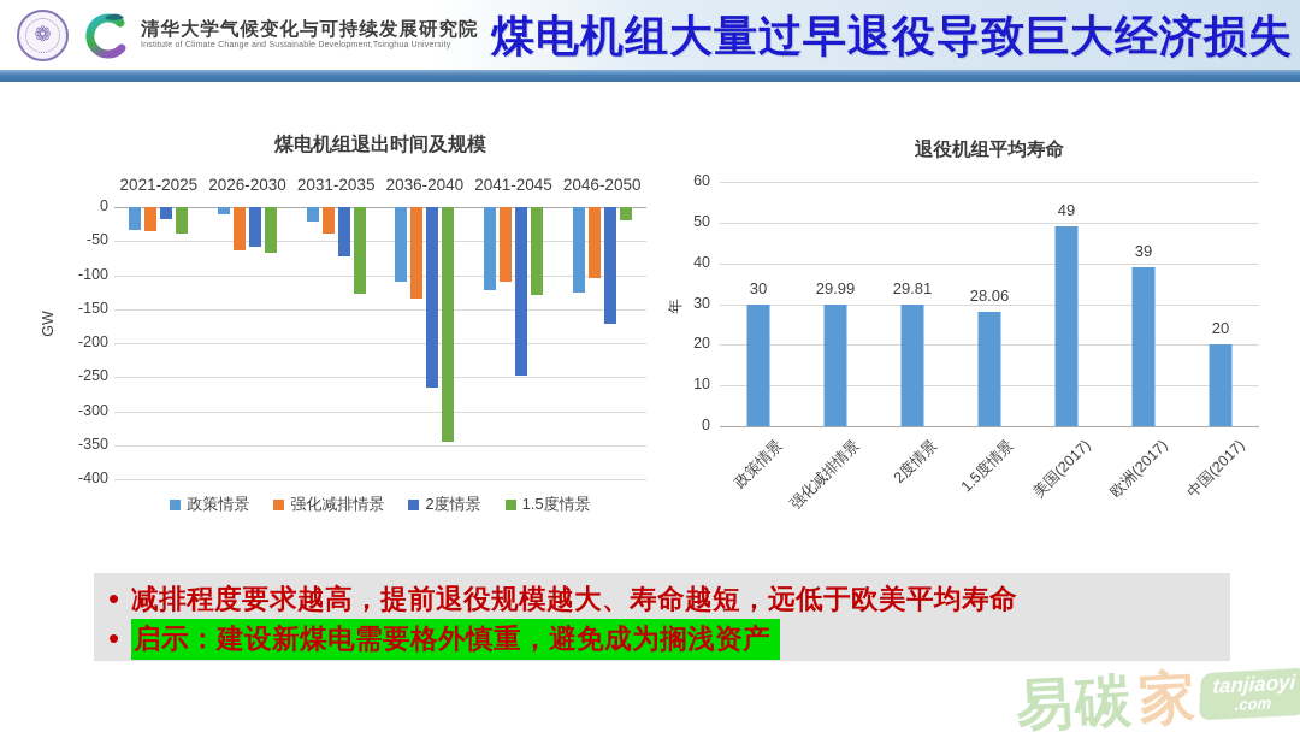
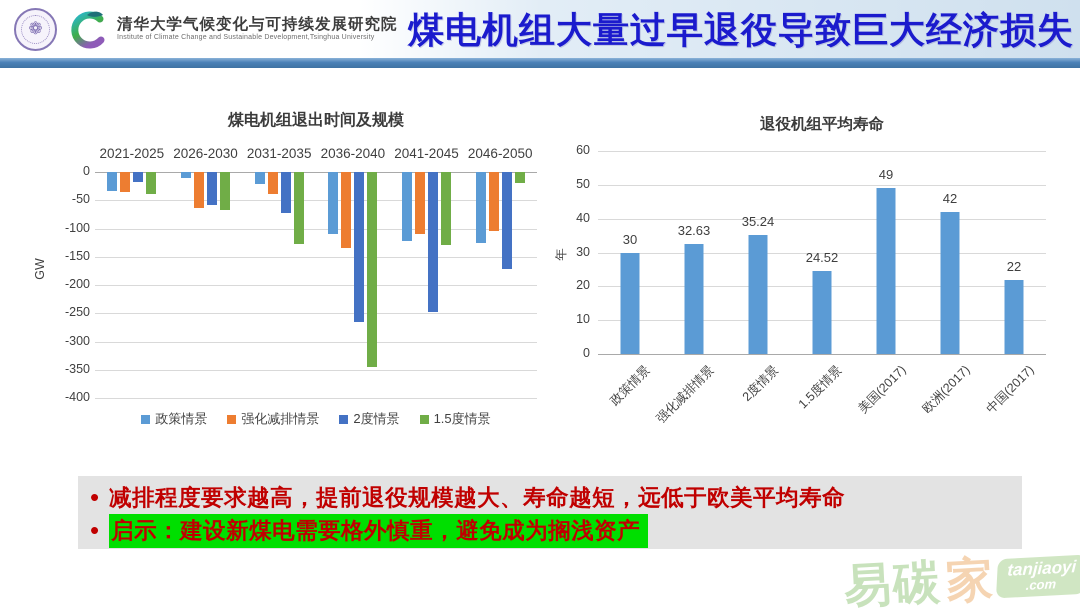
退役机组平均寿命/强化减排情景: 29.99 -> 32.63
退役机组平均寿命/2度情景: 29.81 -> 35.24
退役机组平均寿命/1.5度情景: 28.06 -> 24.52
退役机组平均寿命/欧洲(2017): 39 -> 42
退役机组平均寿命/中国(2017): 20 -> 22
